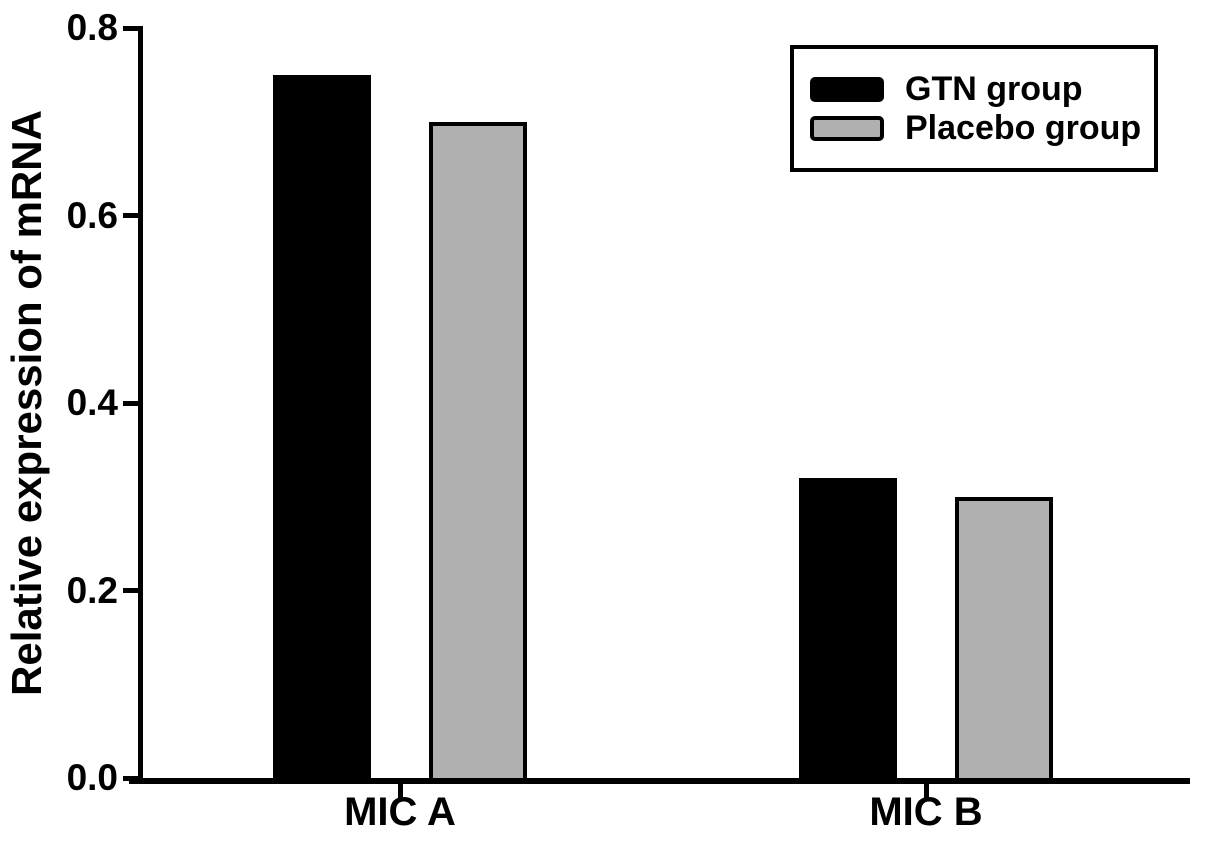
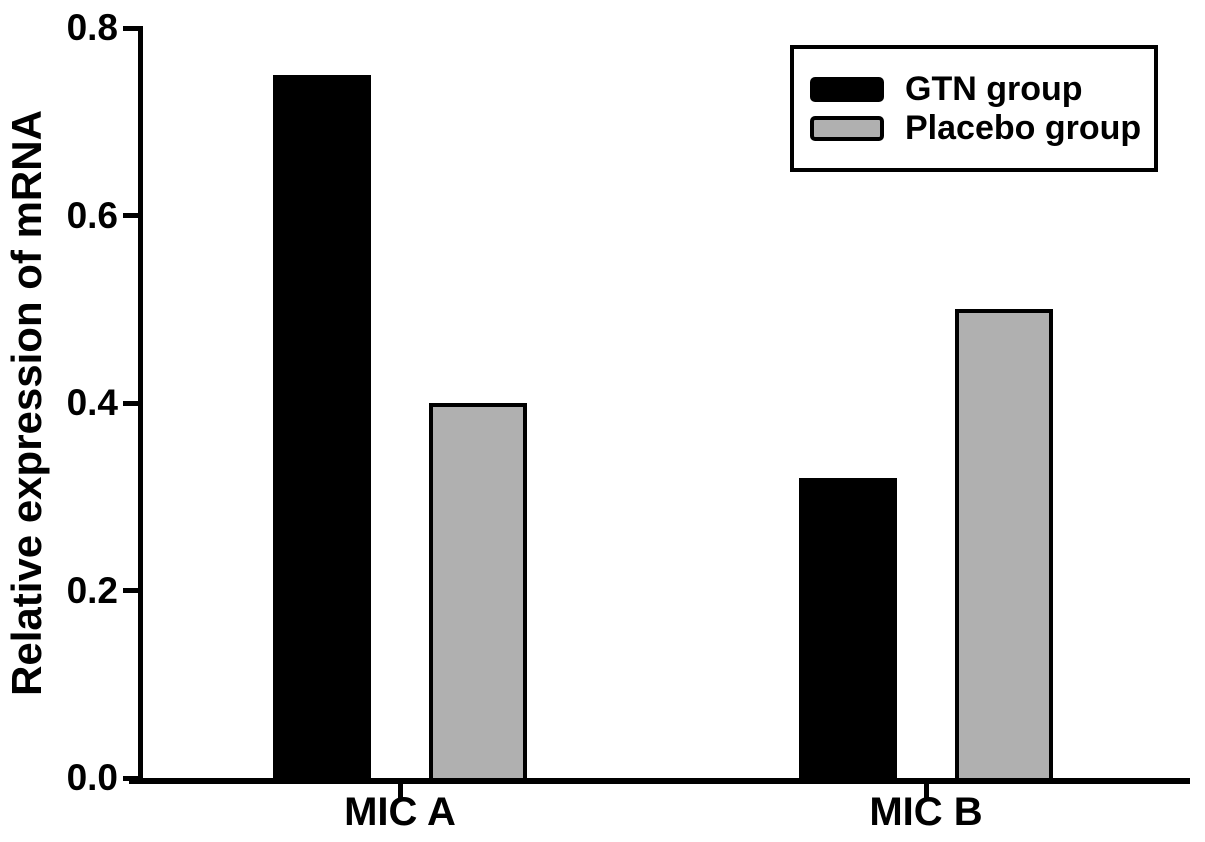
Placebo group/MIC A: 0.7 -> 0.4
Placebo group/MIC B: 0.3 -> 0.5
